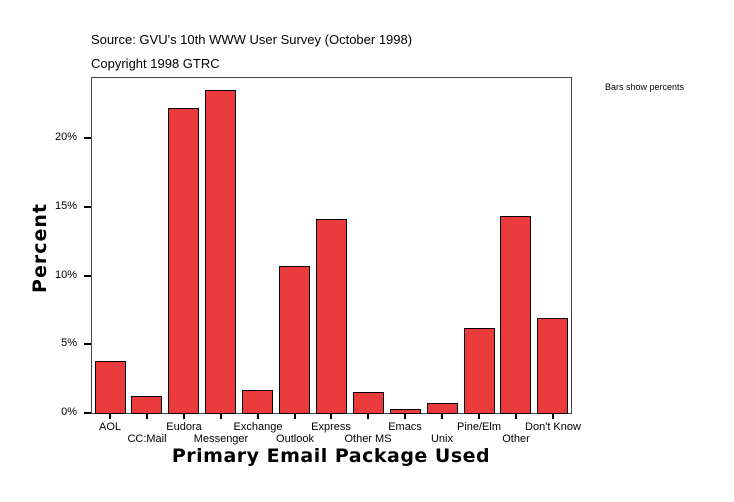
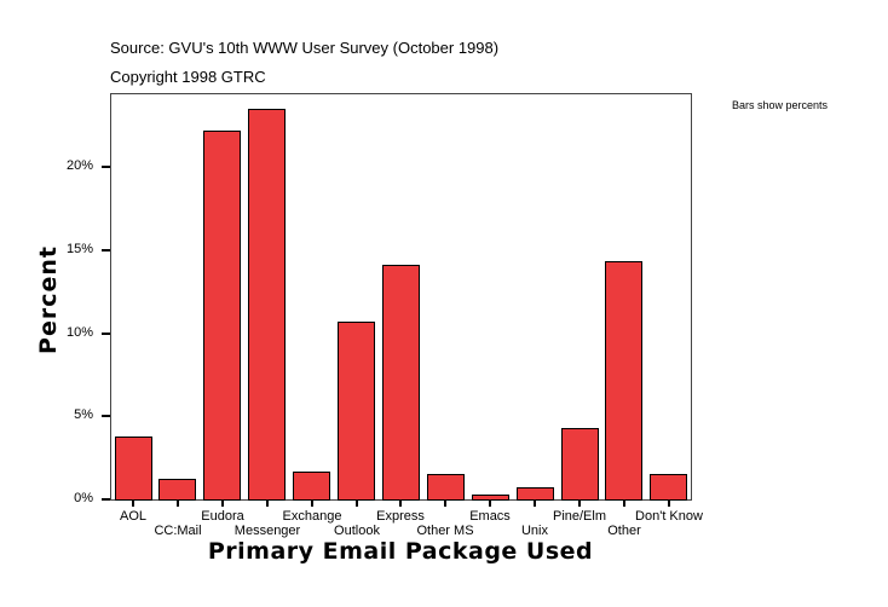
Pine/Elm: 6.2% -> 4.3%
Don't Know: 6.9% -> 1.5%
